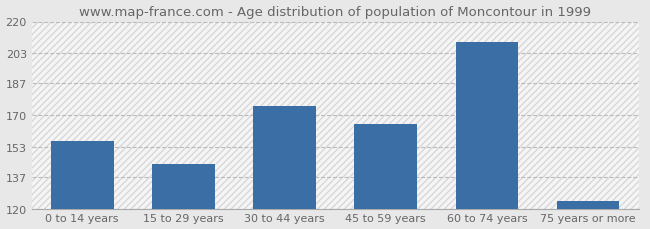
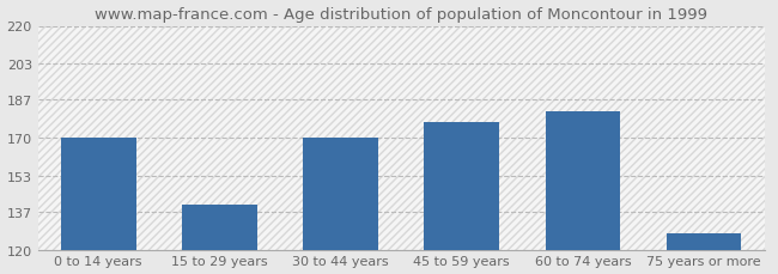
0 to 14 years: 156 -> 170
15 to 29 years: 144 -> 140
30 to 44 years: 175 -> 170
45 to 59 years: 165 -> 177
60 to 74 years: 209 -> 182
75 years or more: 124 -> 127
